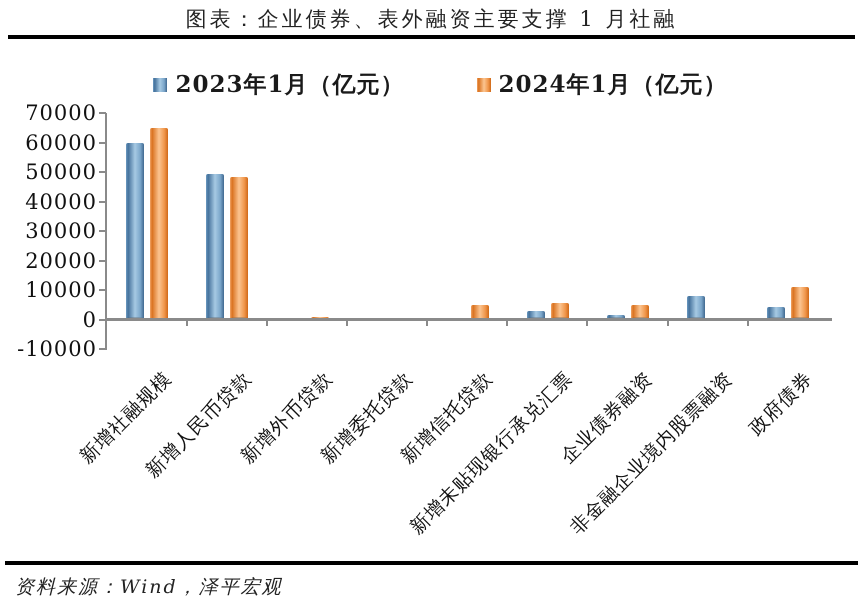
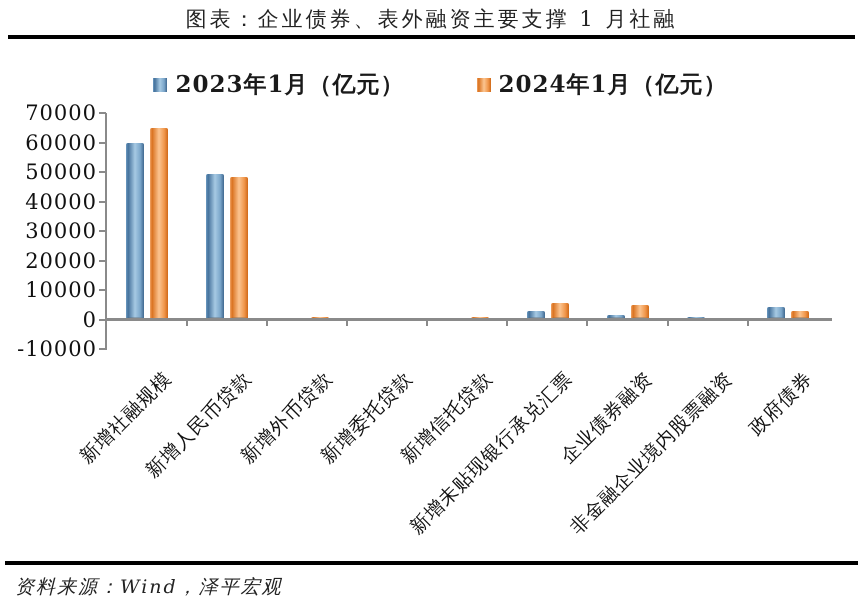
2024年1月（亿元）/新增信托贷款: 5000 -> 1000
2023年1月（亿元）/非金融企业境内股票融资: 8000 -> 1000
2024年1月（亿元）/政府债券: 11000 -> 3000
